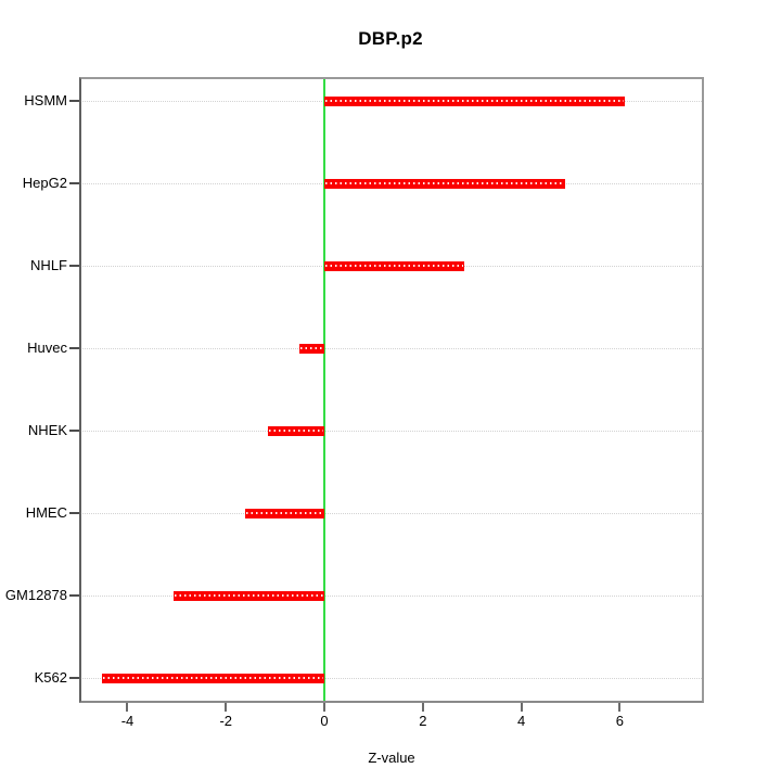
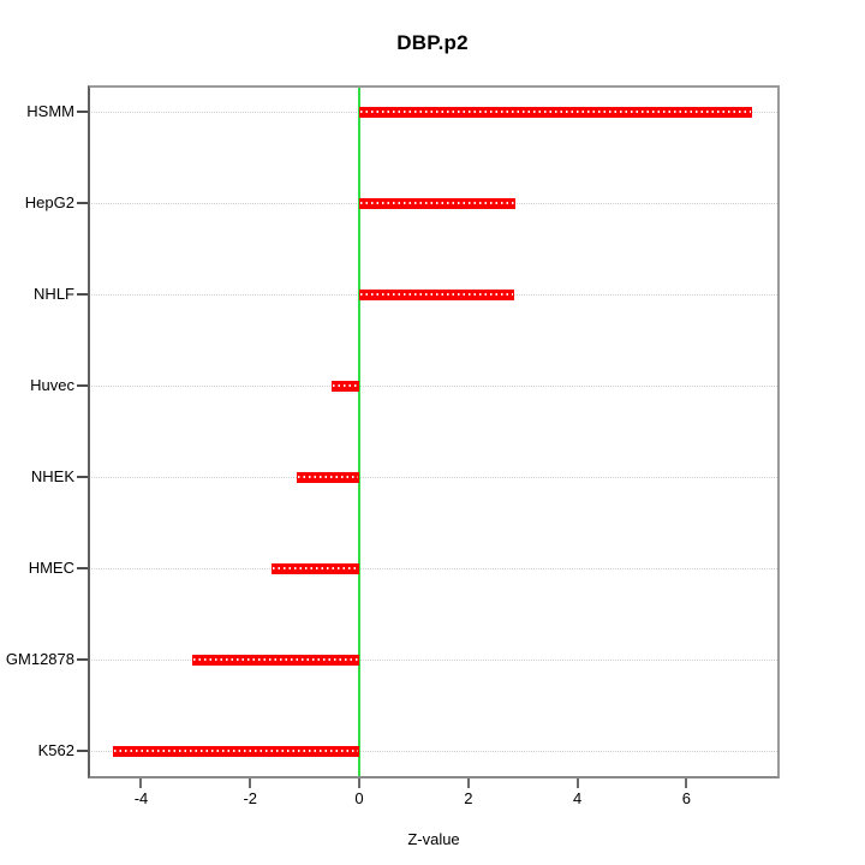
HSMM: 6.1 -> 7.2
HepG2: 4.9 -> 2.9
